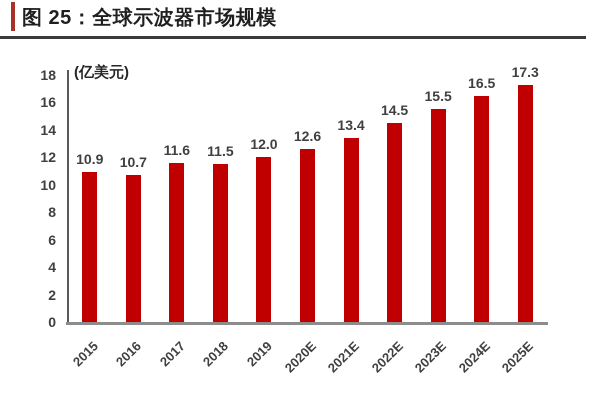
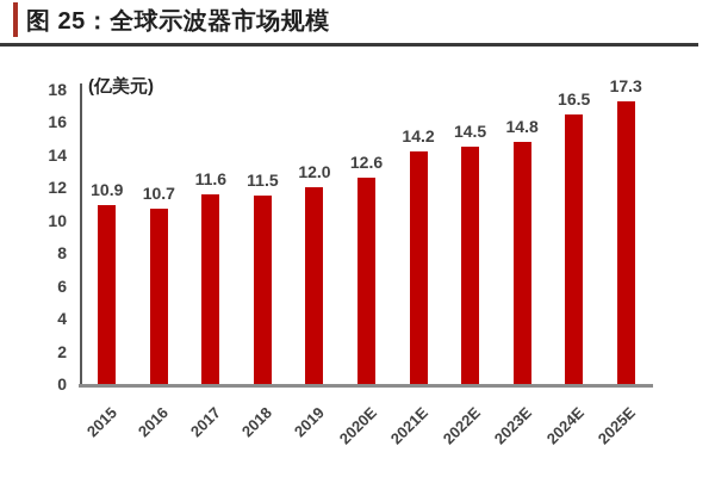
2021E: 13.4 -> 14.2
2023E: 15.5 -> 14.8
